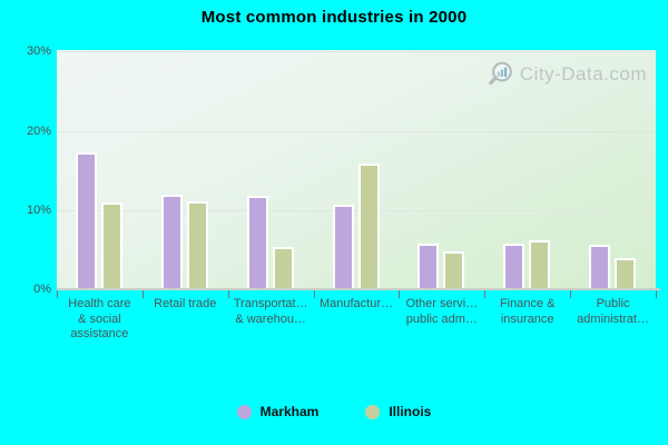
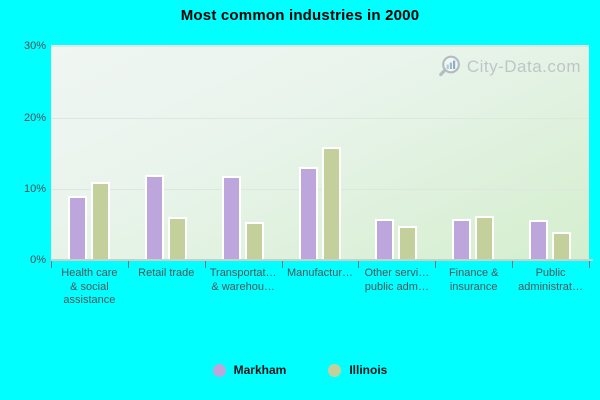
Markham/Health care & social assistance: 17% -> 9%
Illinois/Retail trade: 11% -> 6%
Markham/Manufactur…: 11% -> 13%
